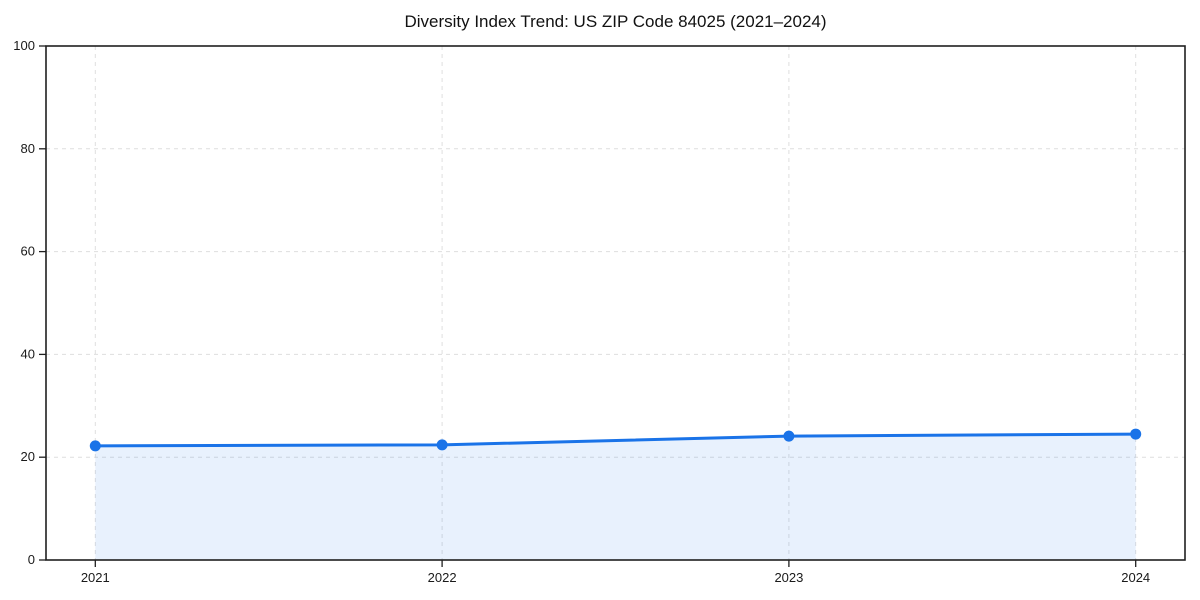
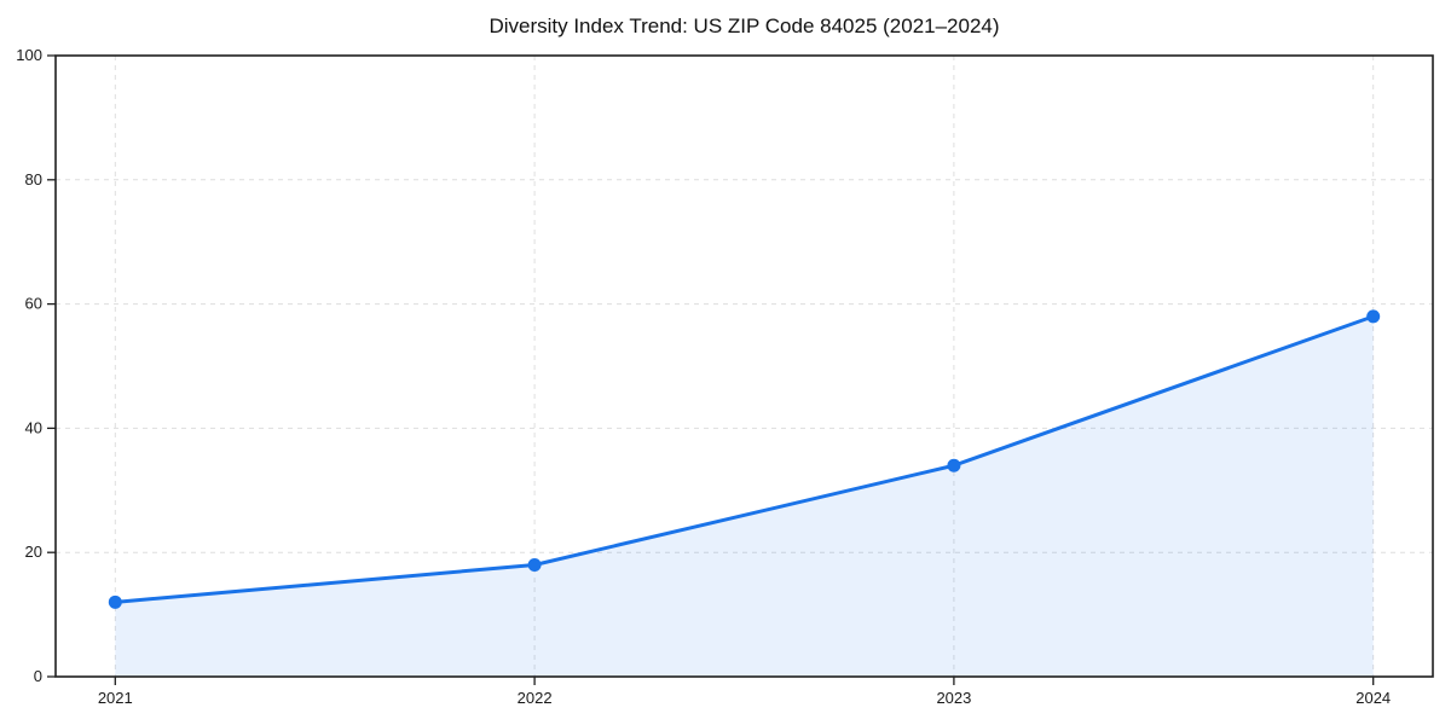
2021: 22 -> 12
2022: 22 -> 18
2023: 24 -> 34
2024: 24 -> 58
